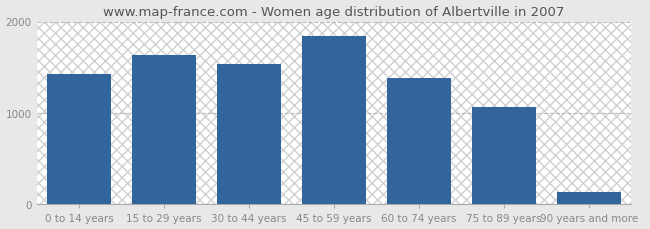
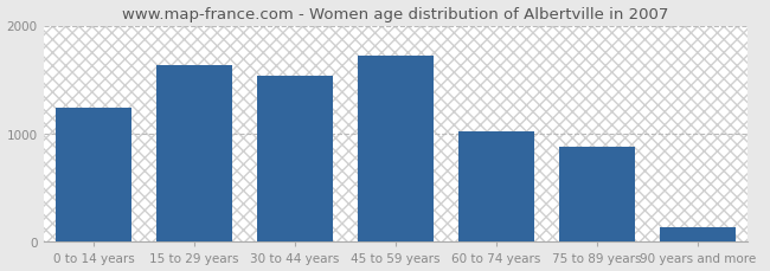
0 to 14 years: 1430 -> 1240
45 to 59 years: 1840 -> 1720
60 to 74 years: 1380 -> 1020
75 to 89 years: 1060 -> 880
